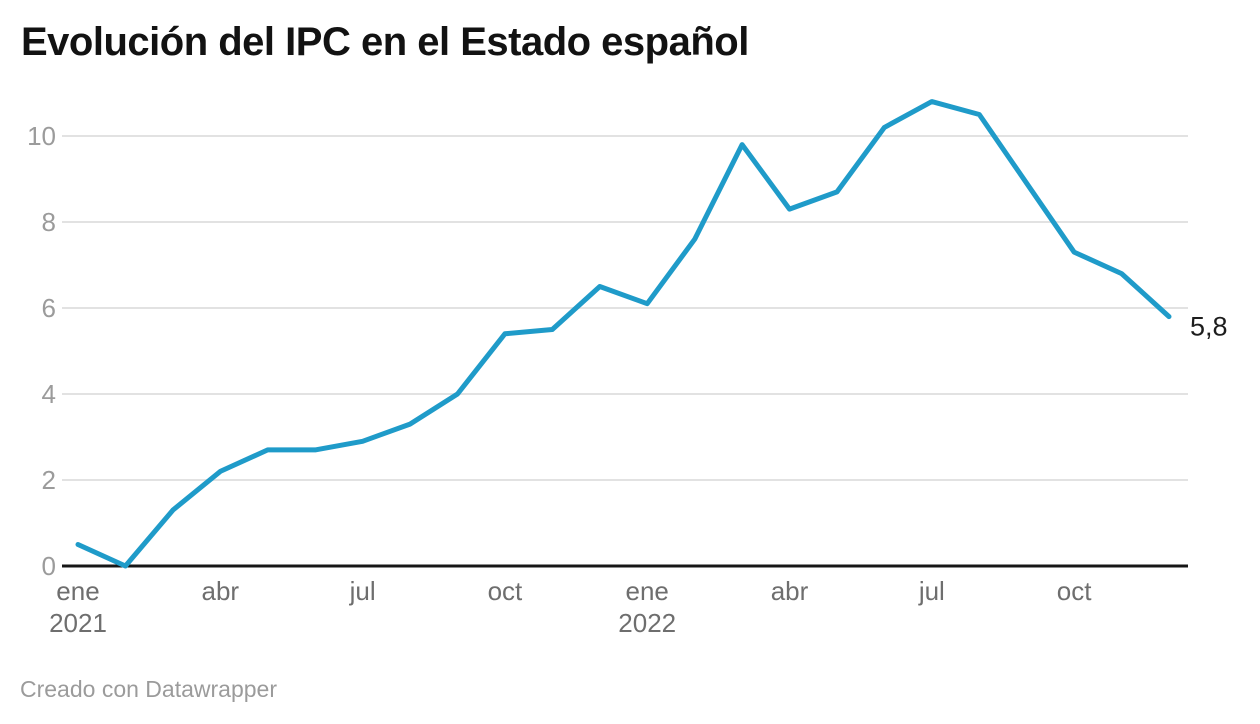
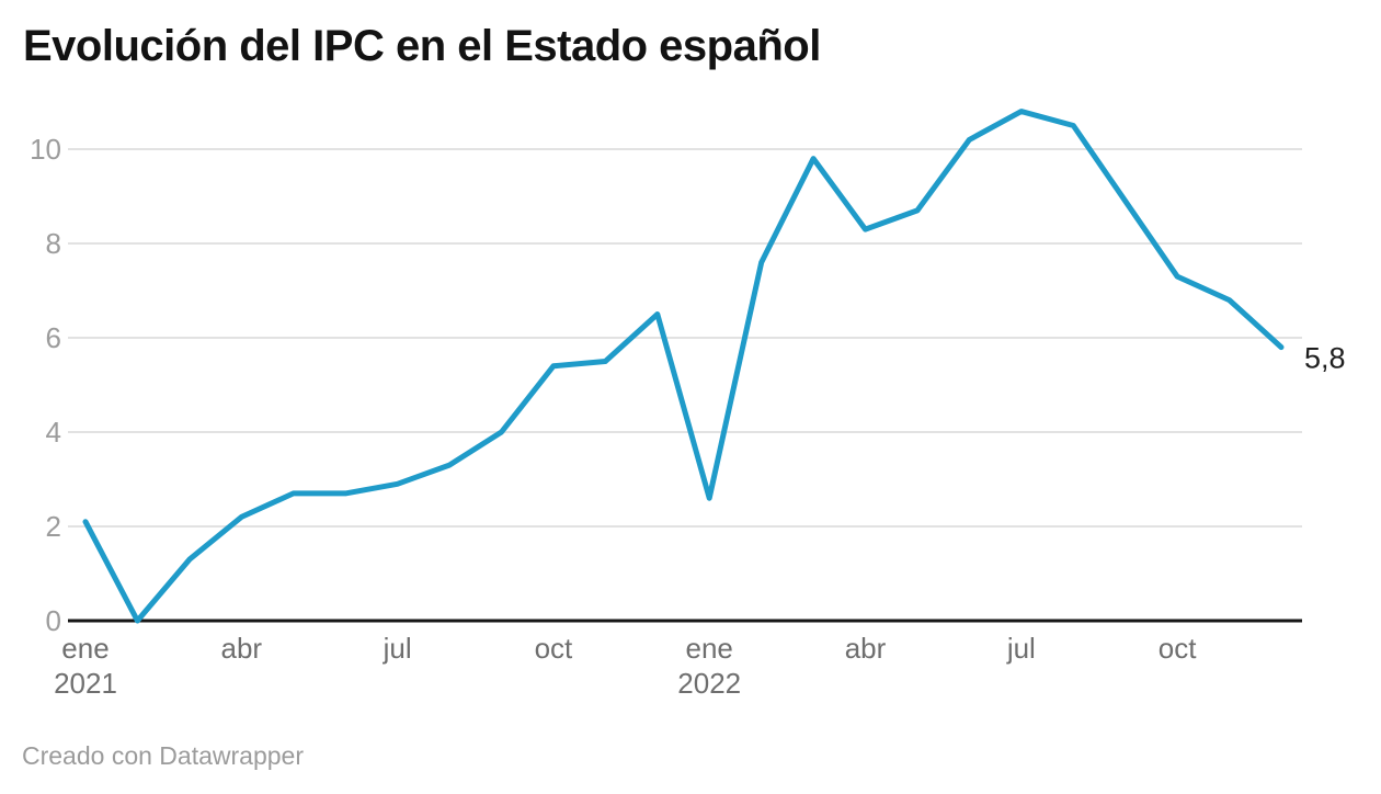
ene 2021: 0.5 -> 2.1
ene 2022: 6.1 -> 2.6
